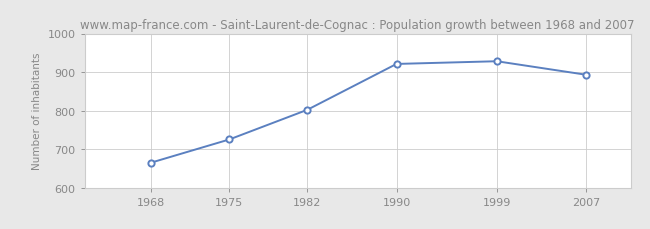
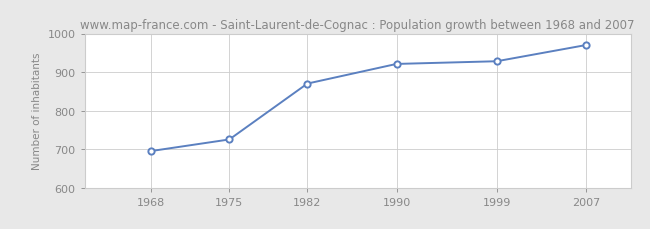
1968: 665 -> 695
1982: 802 -> 870
2007: 893 -> 970
